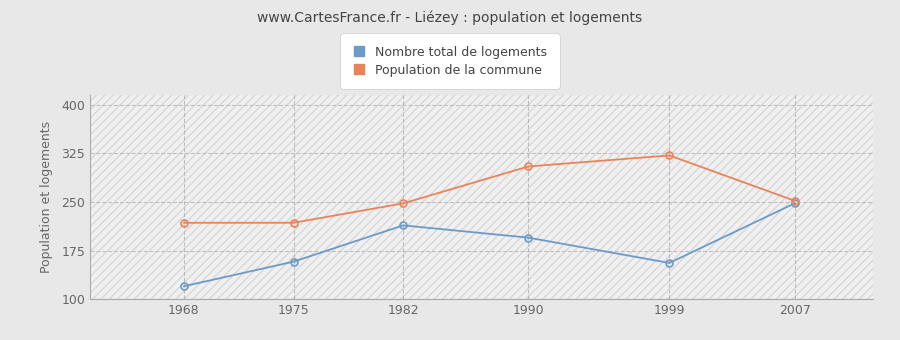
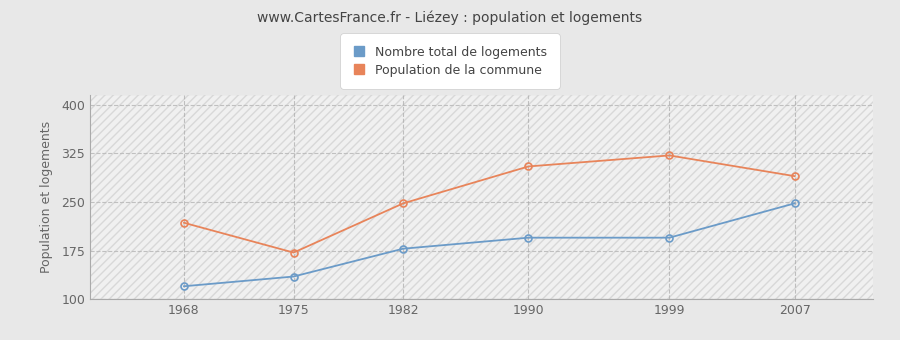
Nombre total de logements/1975: 158 -> 135
Population de la commune/1975: 218 -> 172
Nombre total de logements/1982: 214 -> 178
Nombre total de logements/1999: 156 -> 195
Population de la commune/2007: 252 -> 290
